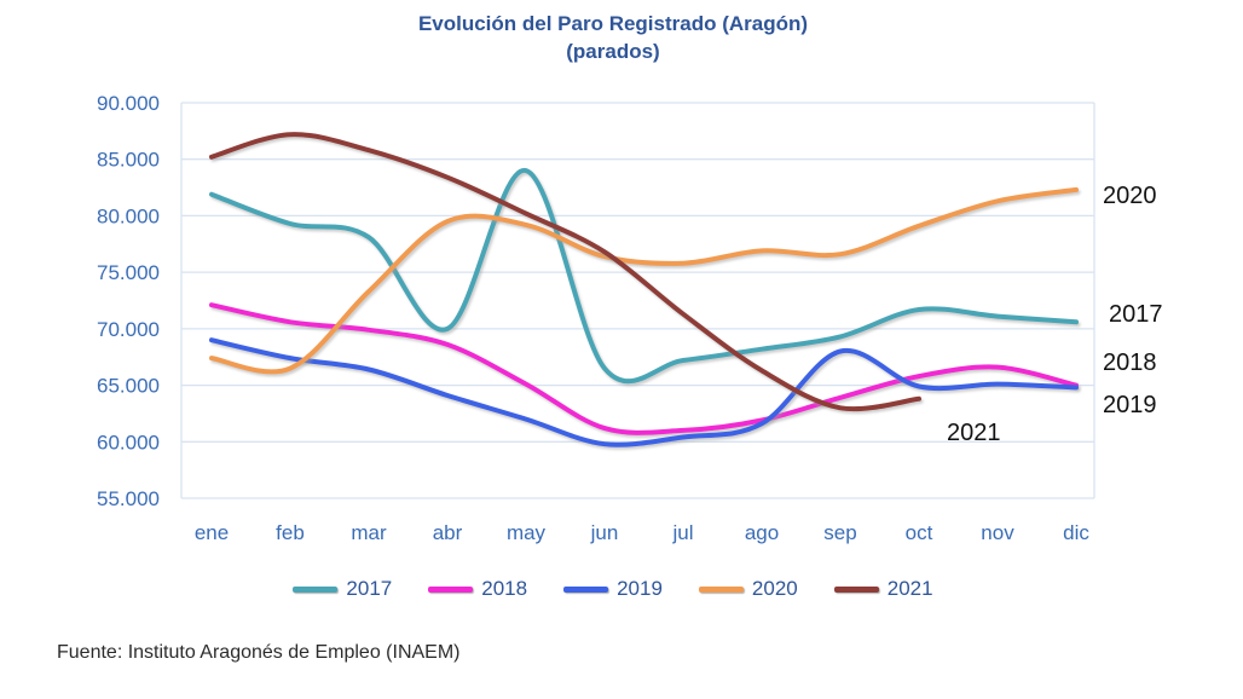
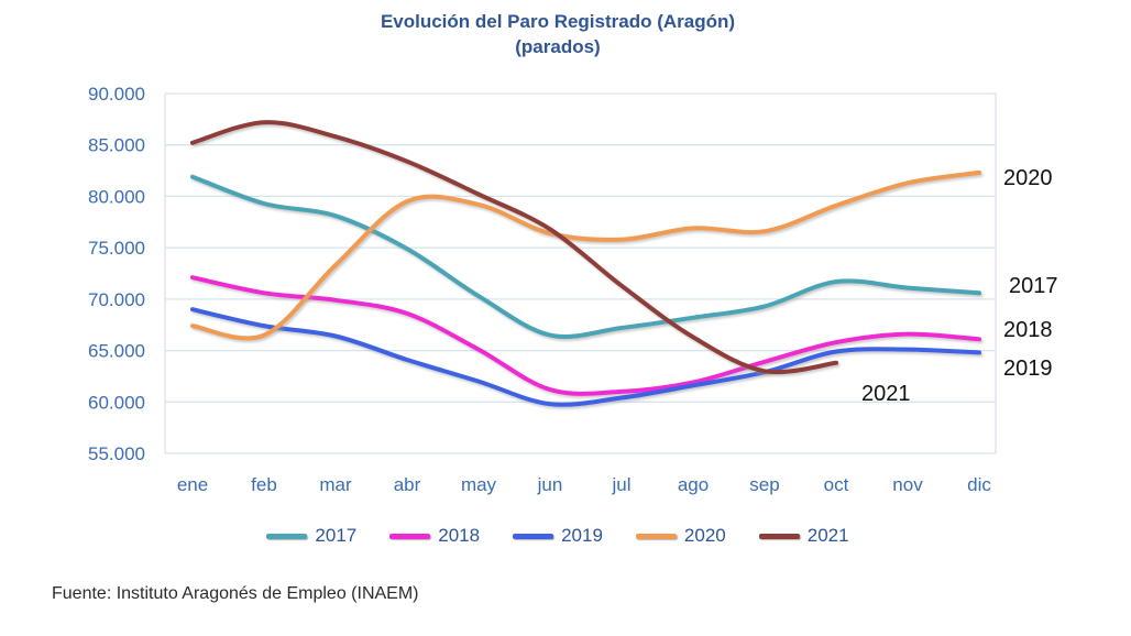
2017/abr: 70000 -> 75000
2017/may: 84000 -> 70000
2019/sep: 68000 -> 63000
2018/dic: 65000 -> 66000
